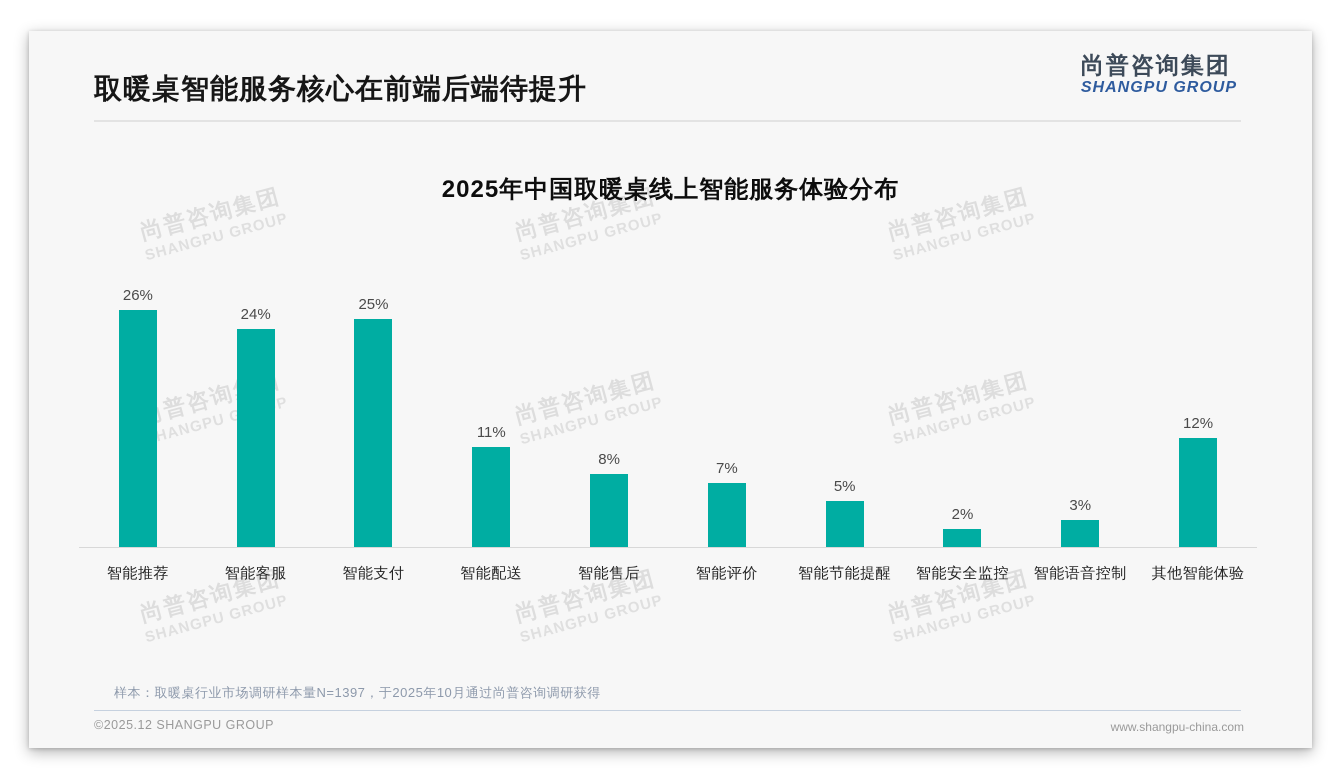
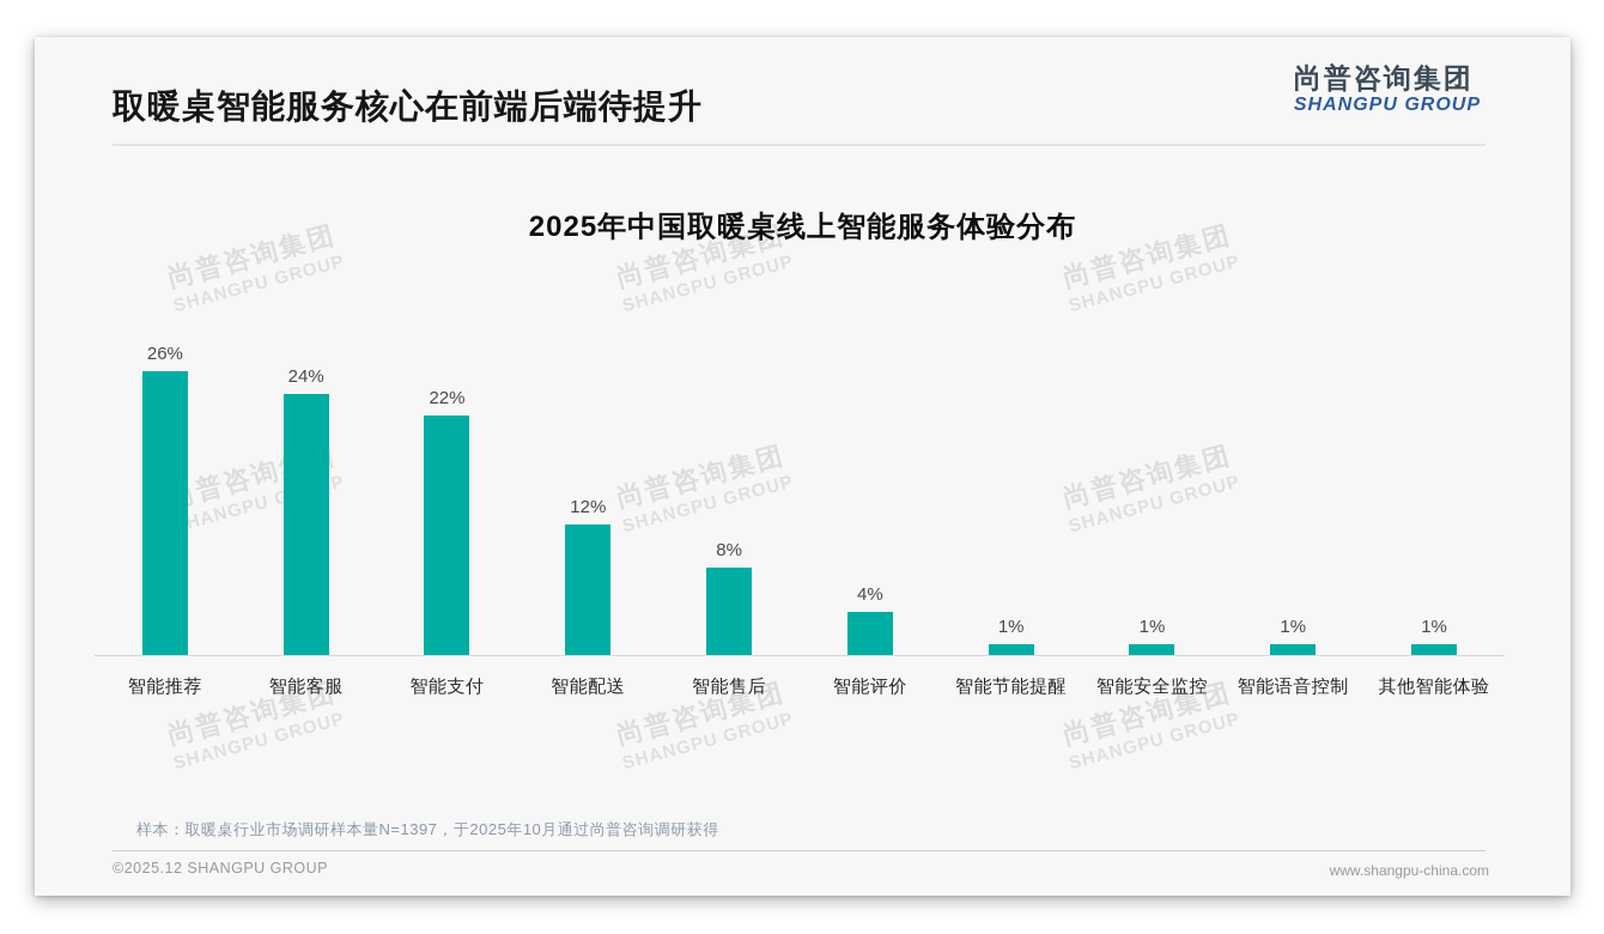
智能支付: 25% -> 22%
智能配送: 11% -> 12%
智能评价: 7% -> 4%
智能节能提醒: 5% -> 1%
智能安全监控: 2% -> 1%
智能语音控制: 3% -> 1%
其他智能体验: 12% -> 1%
